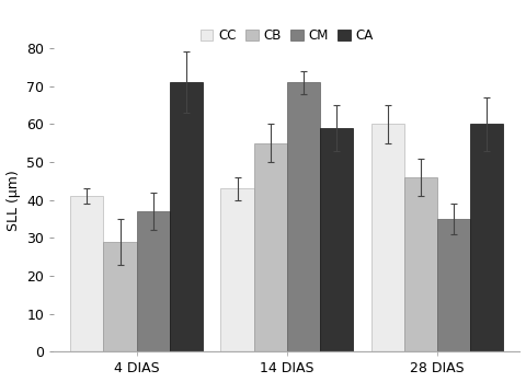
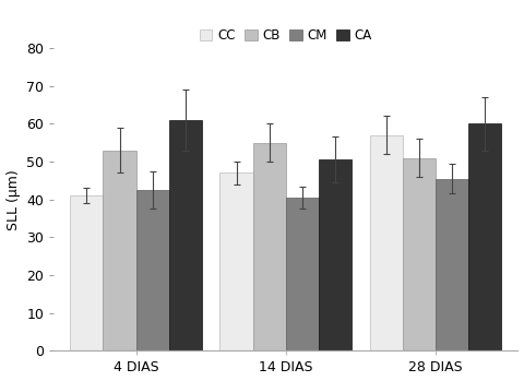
CB/4 DIAS: 29 -> 53
CM/4 DIAS: 37.0 -> 42.5
CA/4 DIAS: 71.0 -> 61.0
CC/14 DIAS: 43 -> 47
CM/14 DIAS: 71.0 -> 40.5
CA/14 DIAS: 59.0 -> 50.5
CC/28 DIAS: 60 -> 57
CB/28 DIAS: 46 -> 51
CM/28 DIAS: 35.0 -> 45.5
